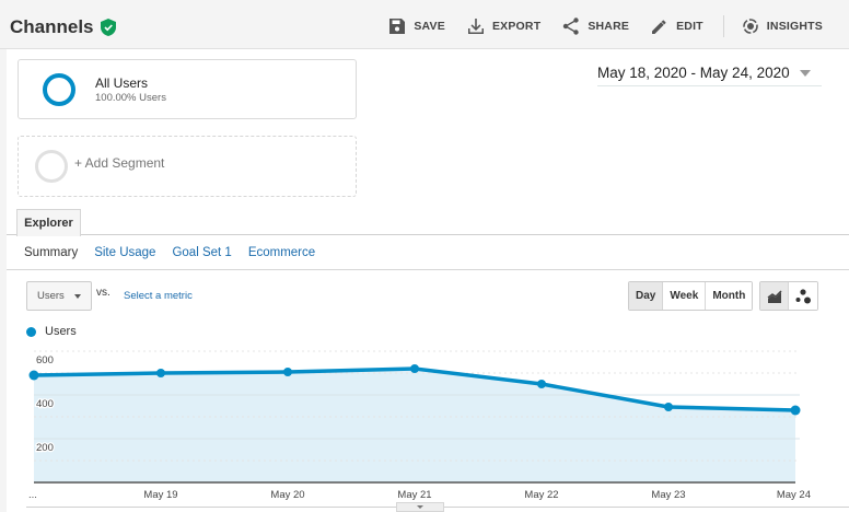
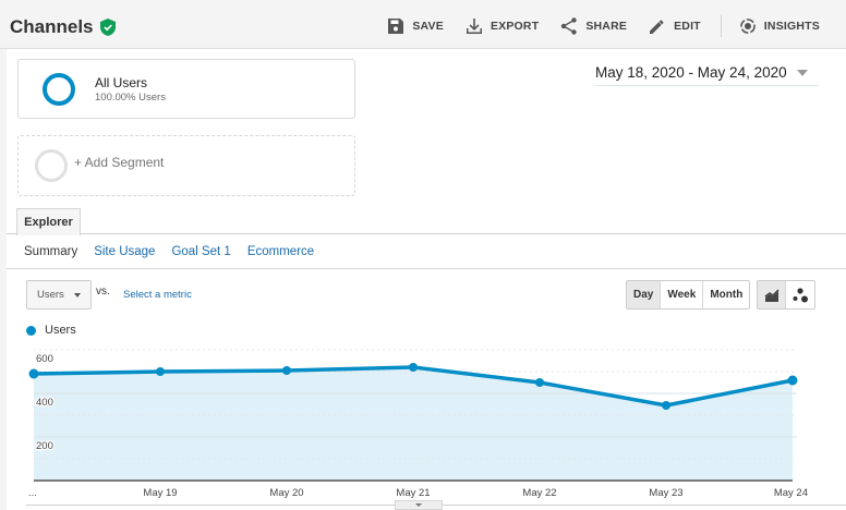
May 24: 330 -> 460
